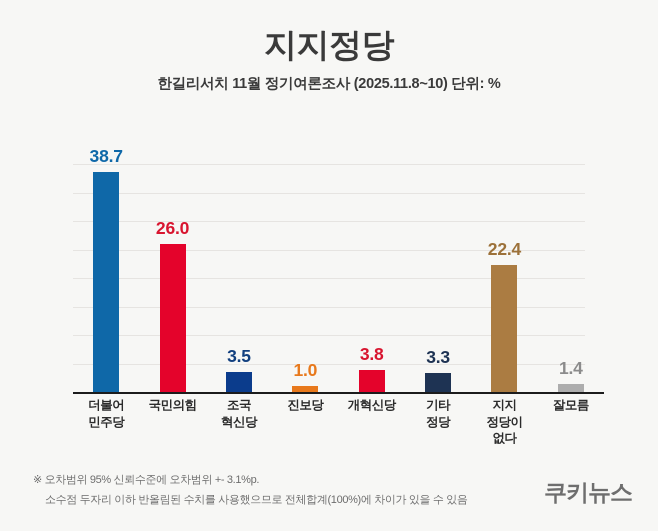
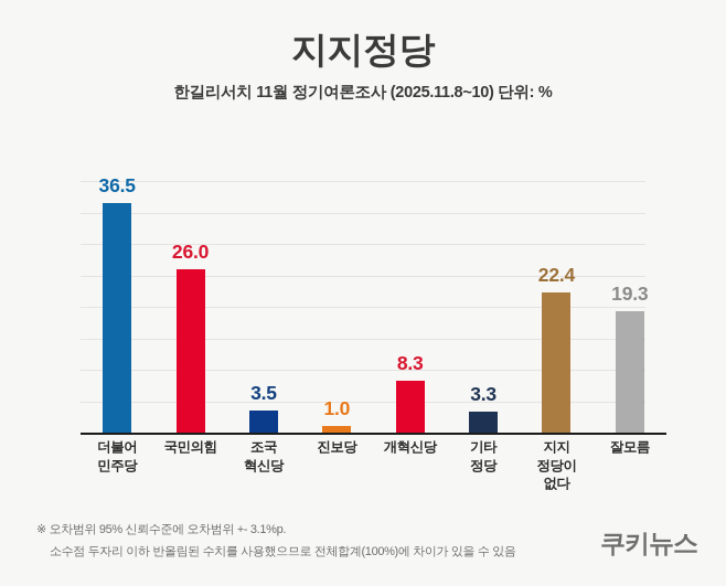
더불어 민주당: 38.7 -> 36.5
개혁신당: 3.8 -> 8.3
잘모름: 1.4 -> 19.3
